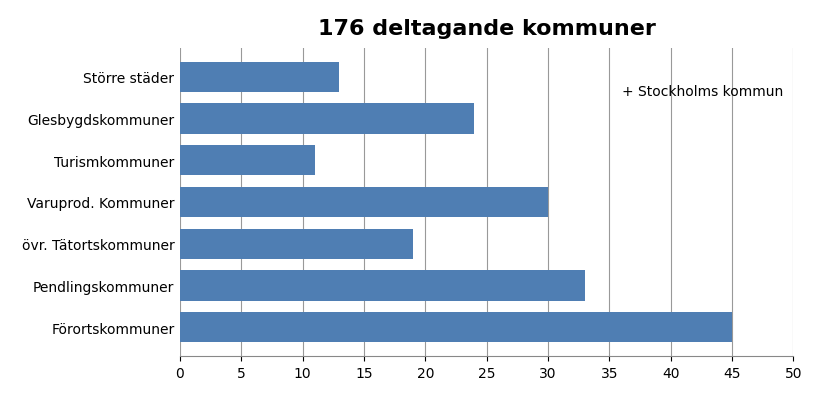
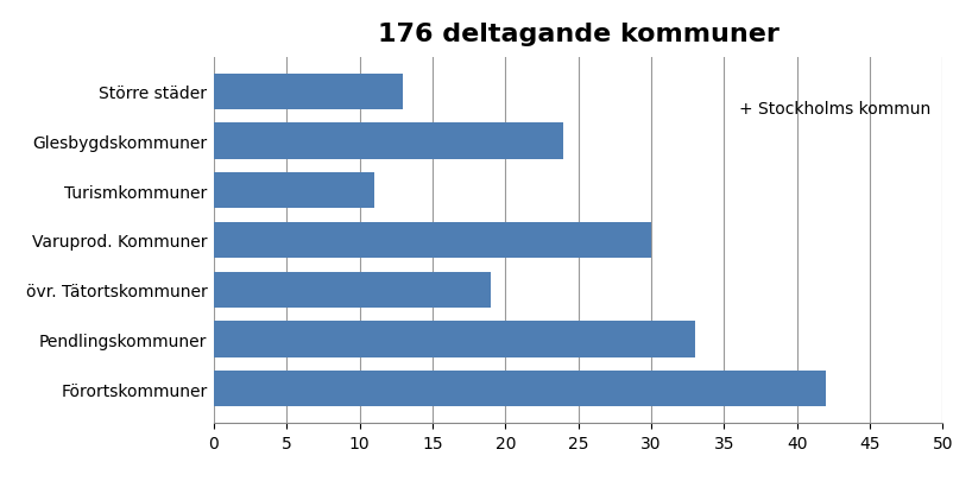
Förortskommuner: 45 -> 42
